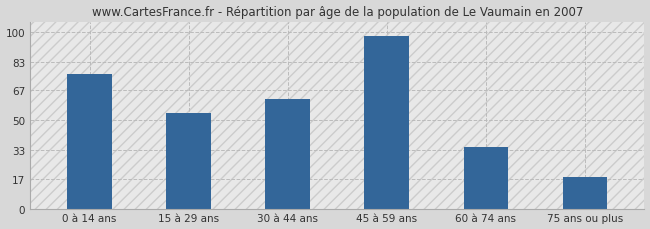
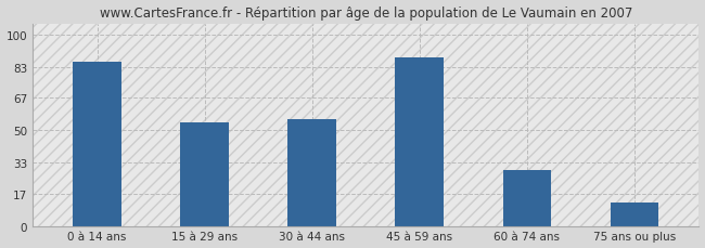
0 à 14 ans: 76 -> 86
30 à 44 ans: 62 -> 56
45 à 59 ans: 98 -> 88
60 à 74 ans: 35 -> 29
75 ans ou plus: 18 -> 12
